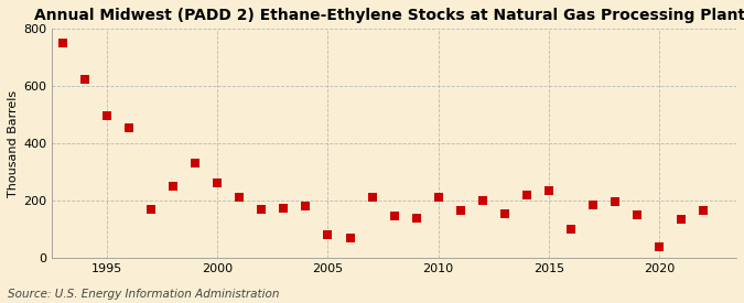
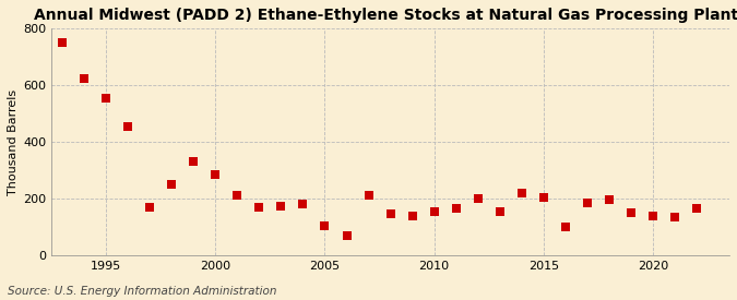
1995: 495 -> 555
2000: 260 -> 285
2005: 80 -> 105
2010: 210 -> 155
2015: 235 -> 205
2020: 40 -> 140
